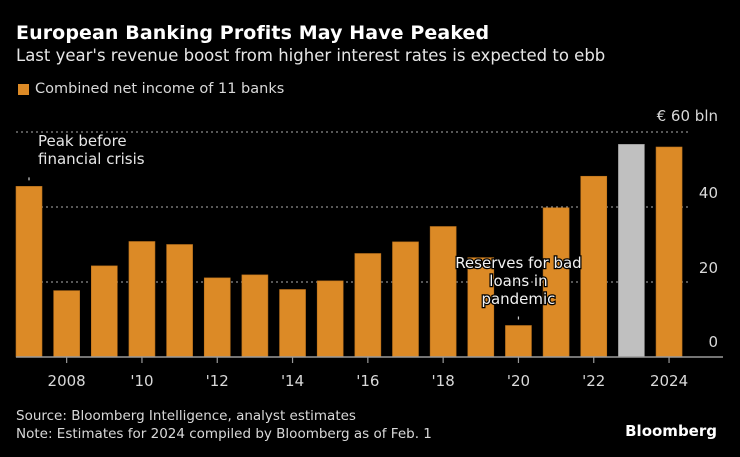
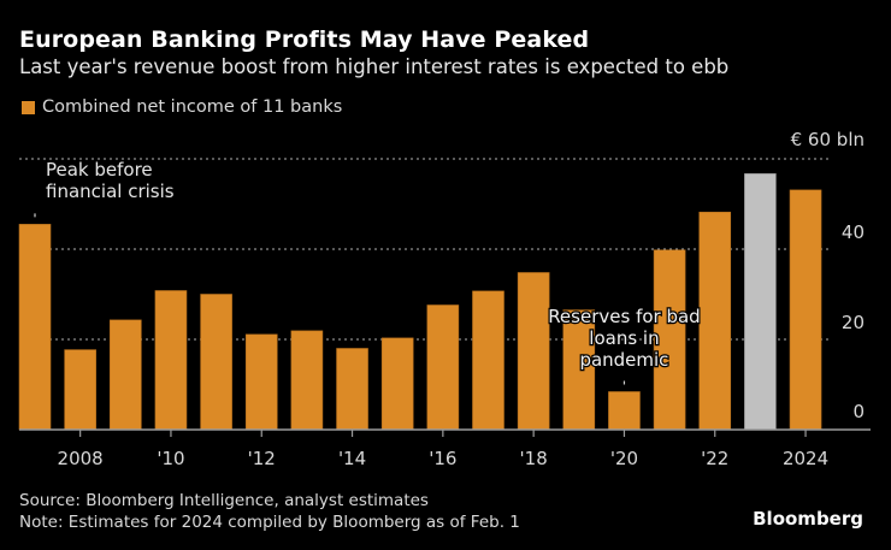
2024: 56 -> 53
